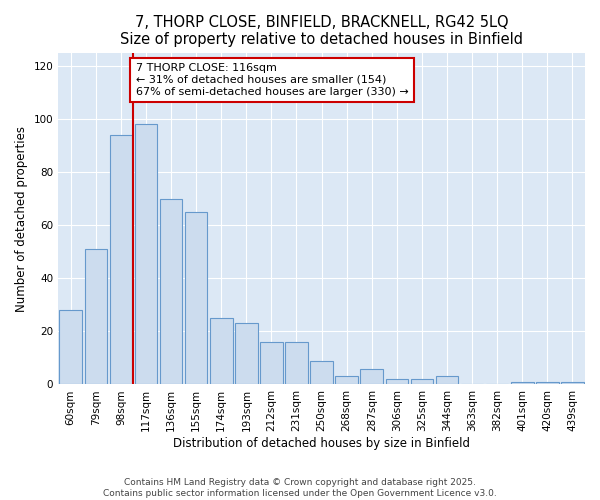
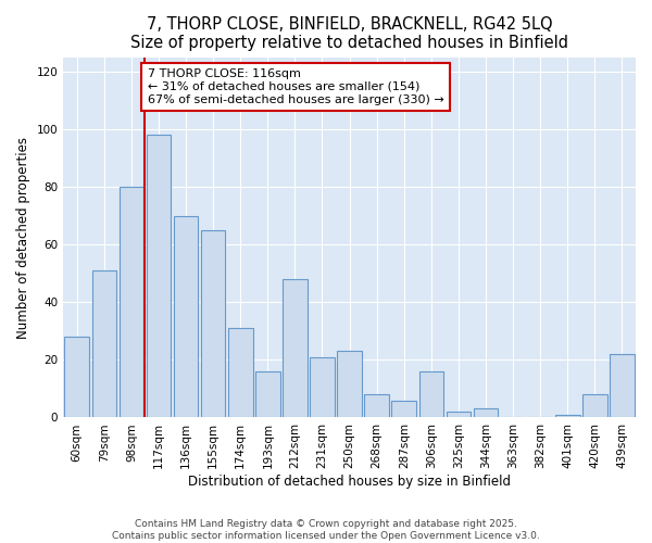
98sqm: 94 -> 80
174sqm: 25 -> 31
193sqm: 23 -> 16
212sqm: 16 -> 48
231sqm: 16 -> 21
250sqm: 9 -> 23
268sqm: 3 -> 8
306sqm: 2 -> 16
420sqm: 1 -> 8
439sqm: 1 -> 22
